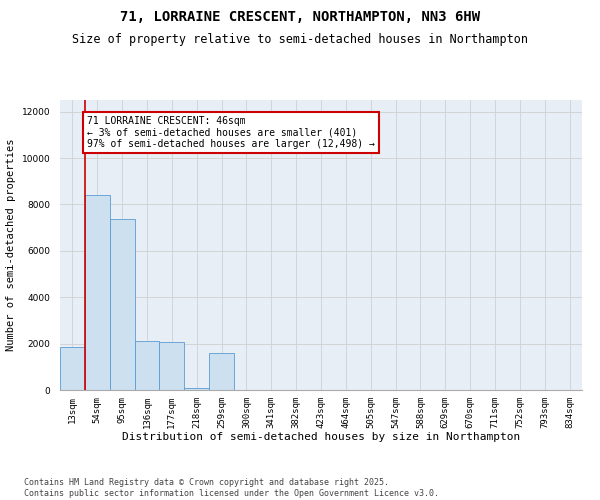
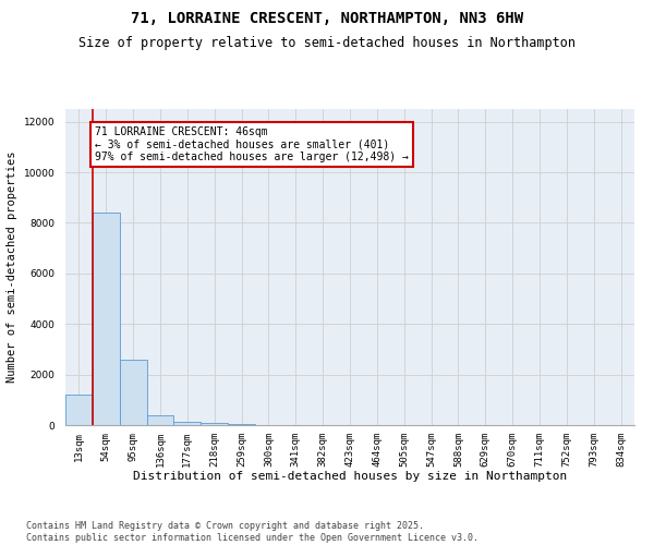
13sqm: 1850 -> 1200
95sqm: 7350 -> 2600
136sqm: 2100 -> 380
177sqm: 2050 -> 130
259sqm: 1600 -> 50
